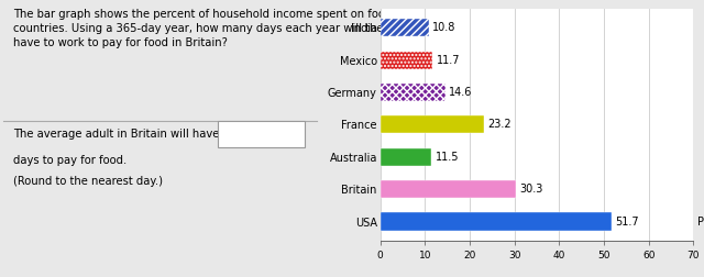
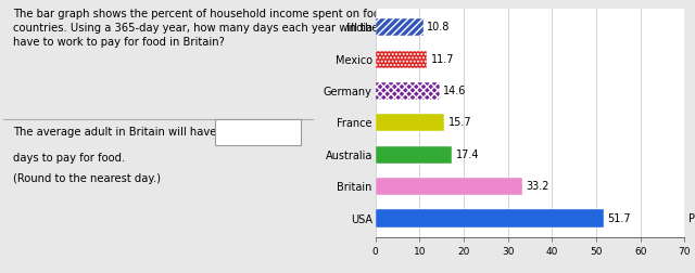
France: 23.2 -> 15.7
Australia: 11.5 -> 17.4
Britain: 30.3 -> 33.2
